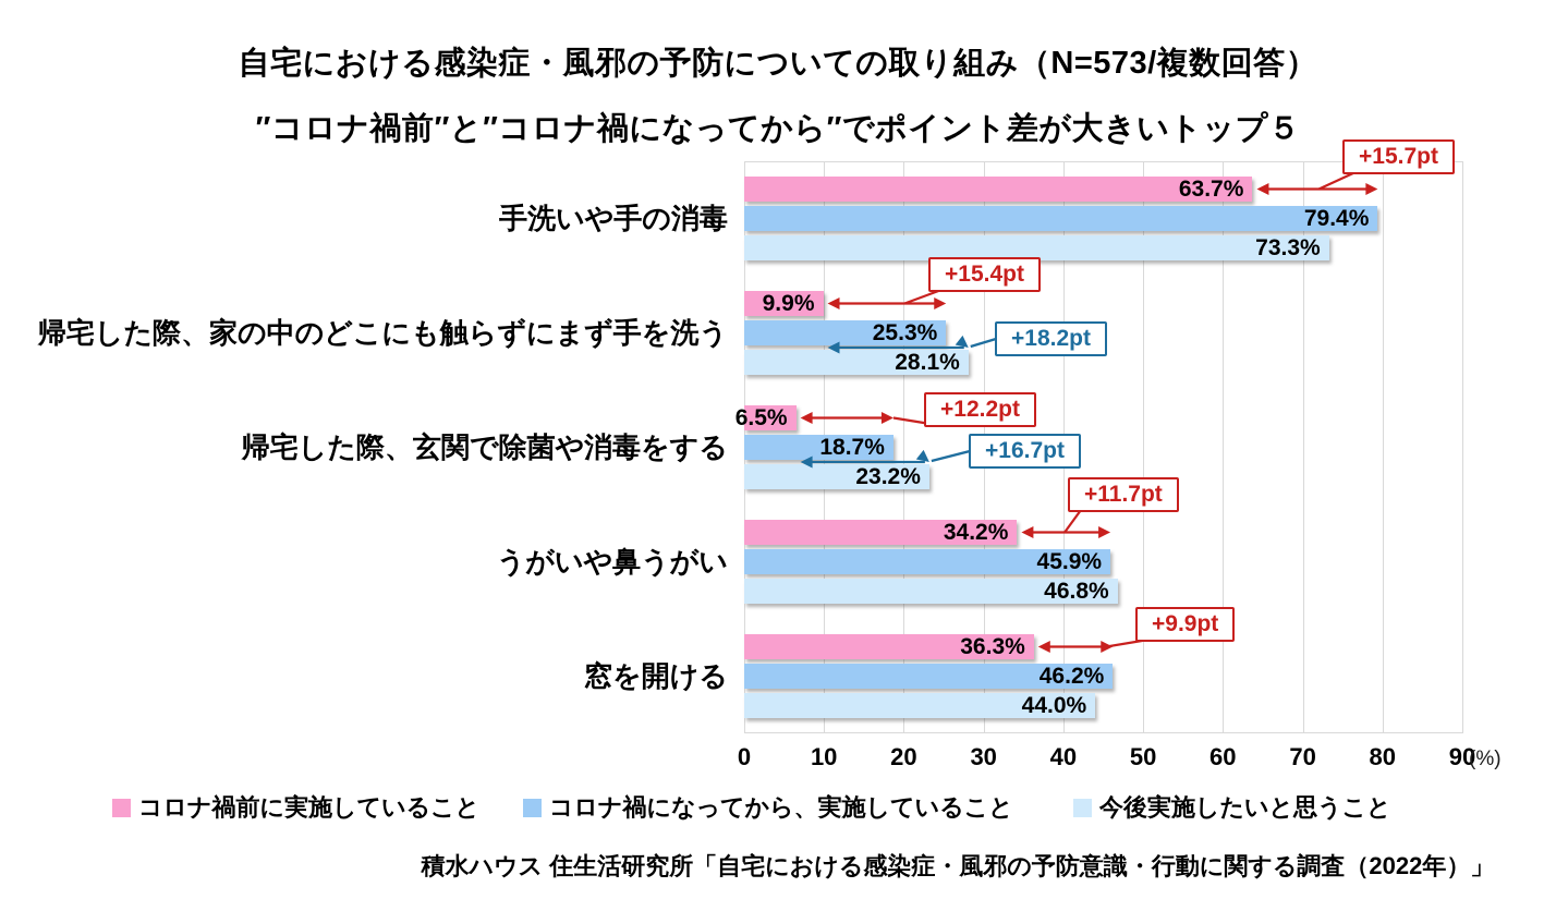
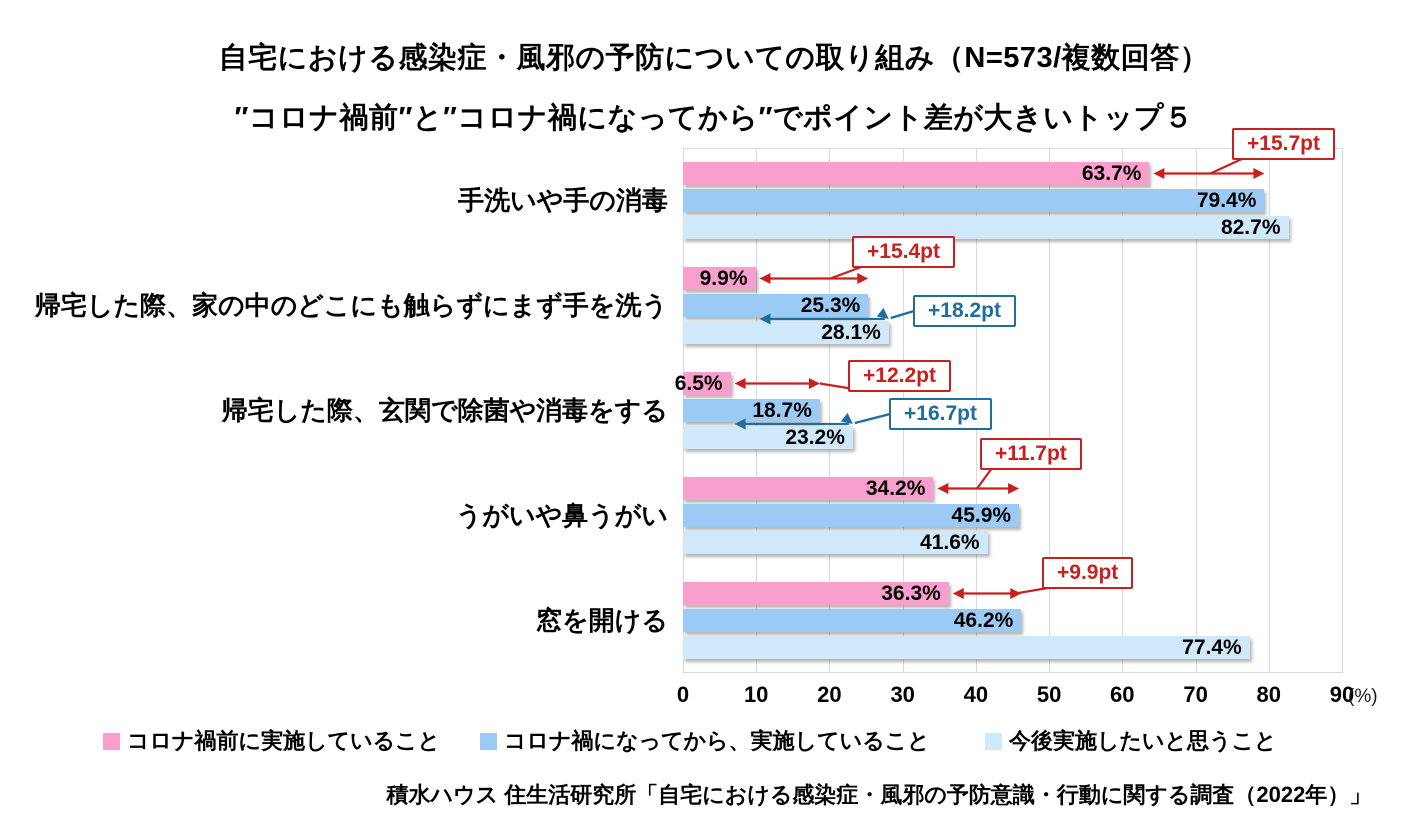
今後実施したいと思うこと/手洗いや手の消毒: 73.3% -> 82.7%
今後実施したいと思うこと/うがいや鼻うがい: 46.8% -> 41.6%
今後実施したいと思うこと/窓を開ける: 44.0% -> 77.4%
